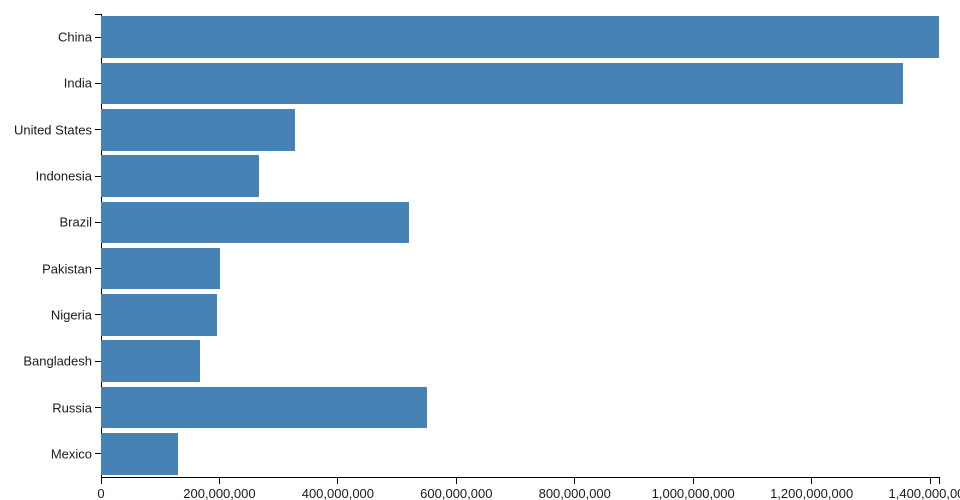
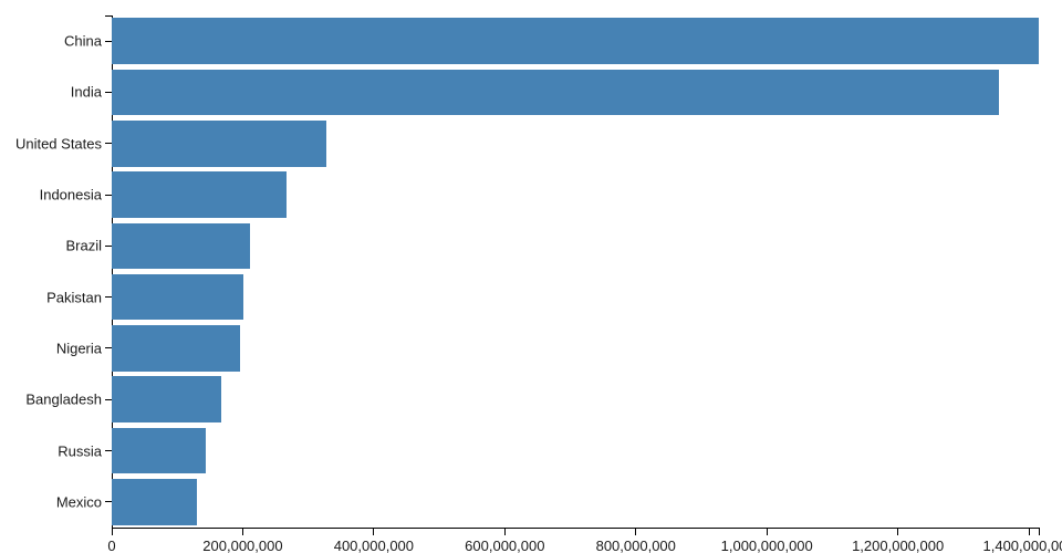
Brazil: 520000000 -> 210000000
Russia: 550000000 -> 140000000
